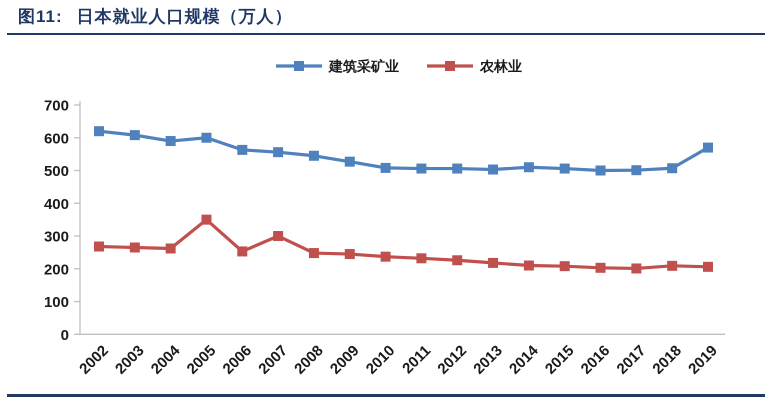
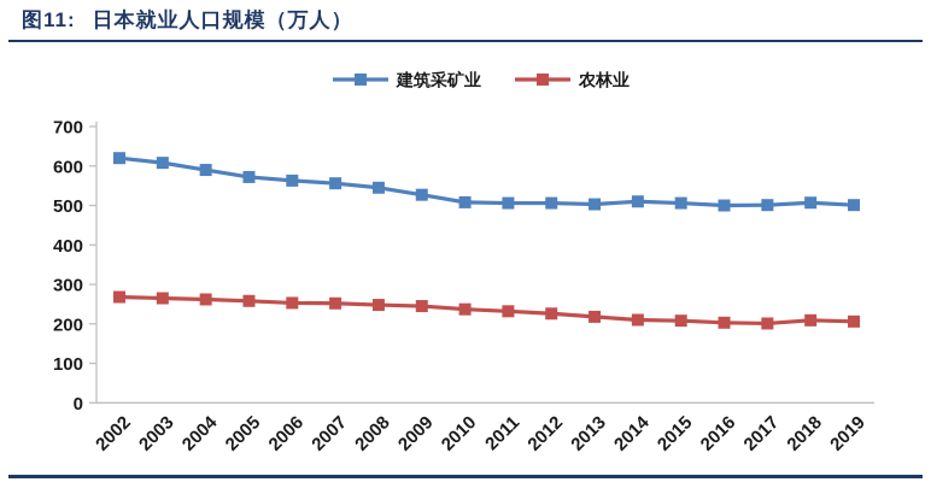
建筑采矿业/2005: 600 -> 570
农林业/2005: 350 -> 260
农林业/2007: 300 -> 250
建筑采矿业/2019: 570 -> 500
